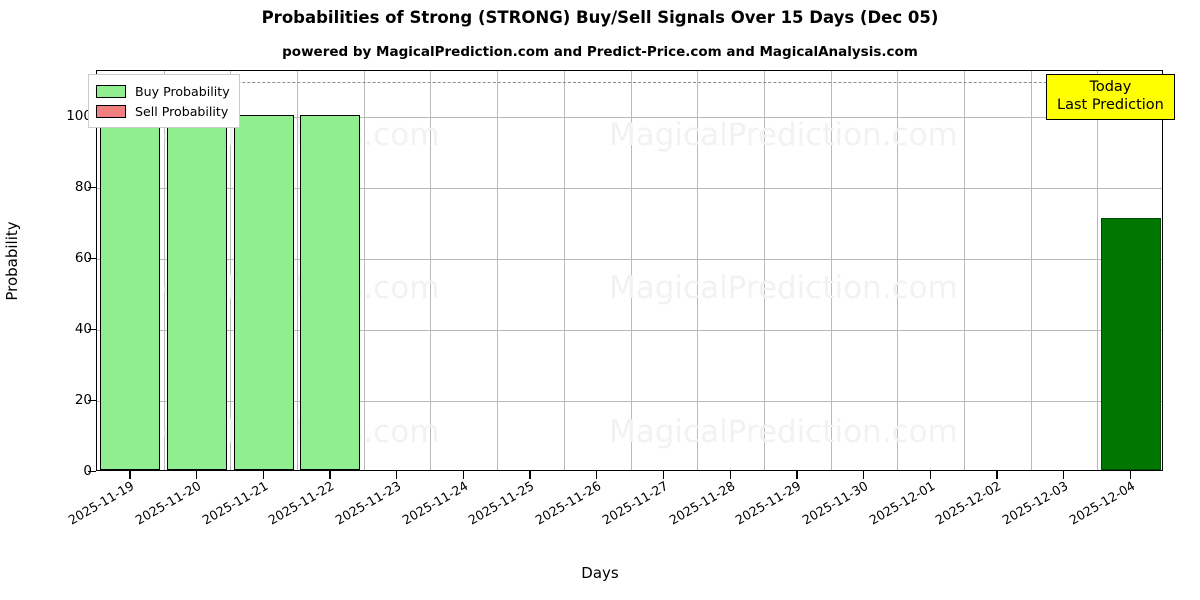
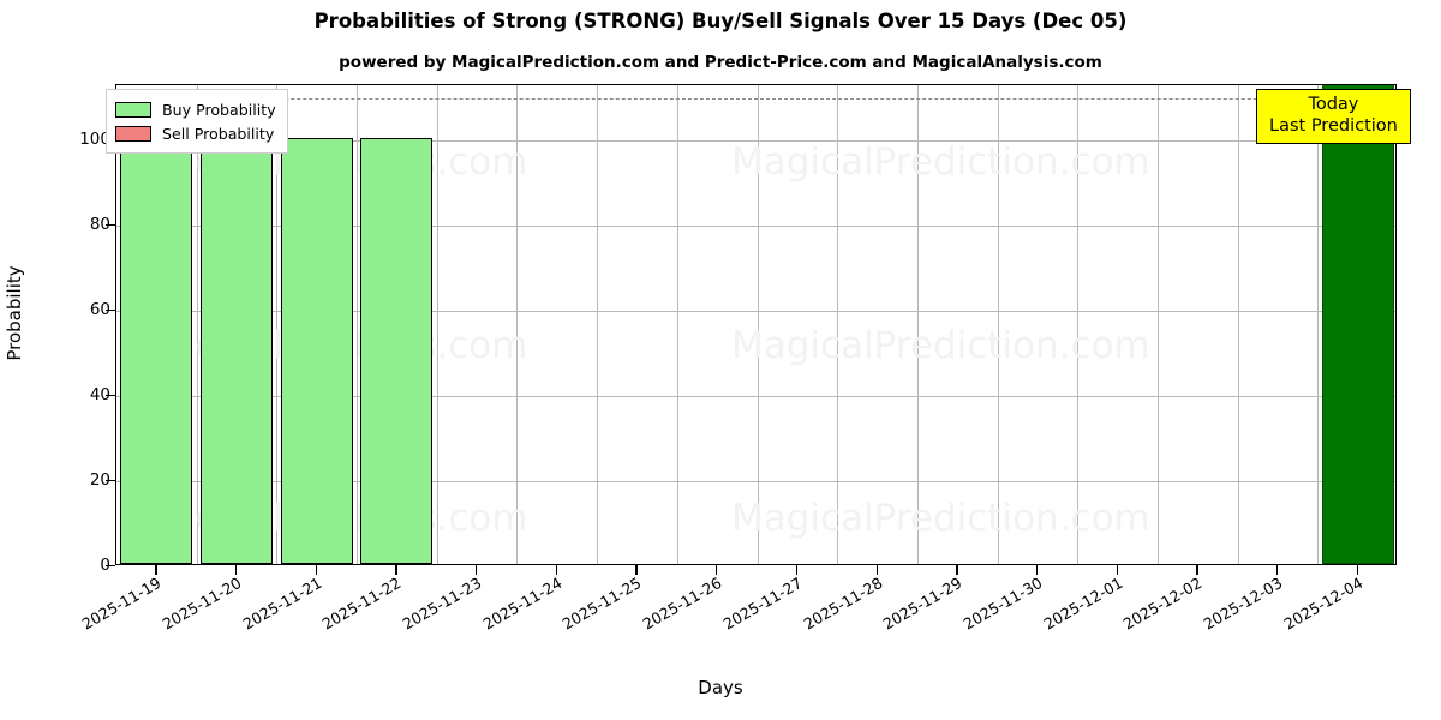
Today Last Prediction/2025-12-04: 71 -> 113
